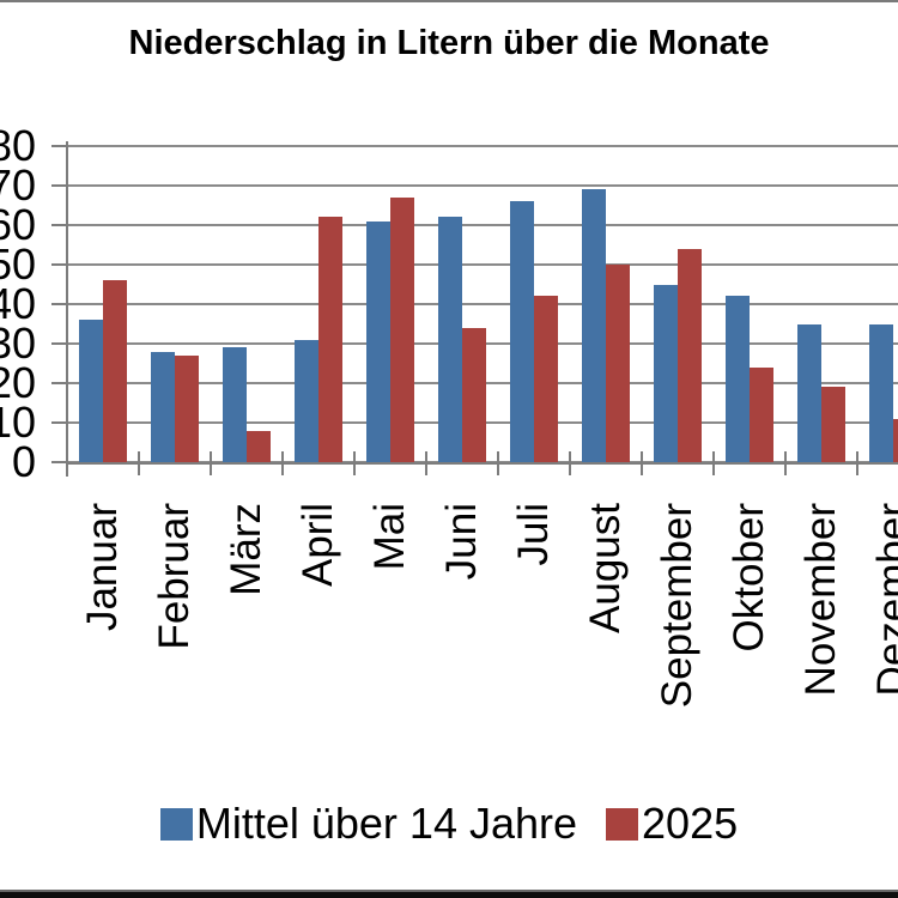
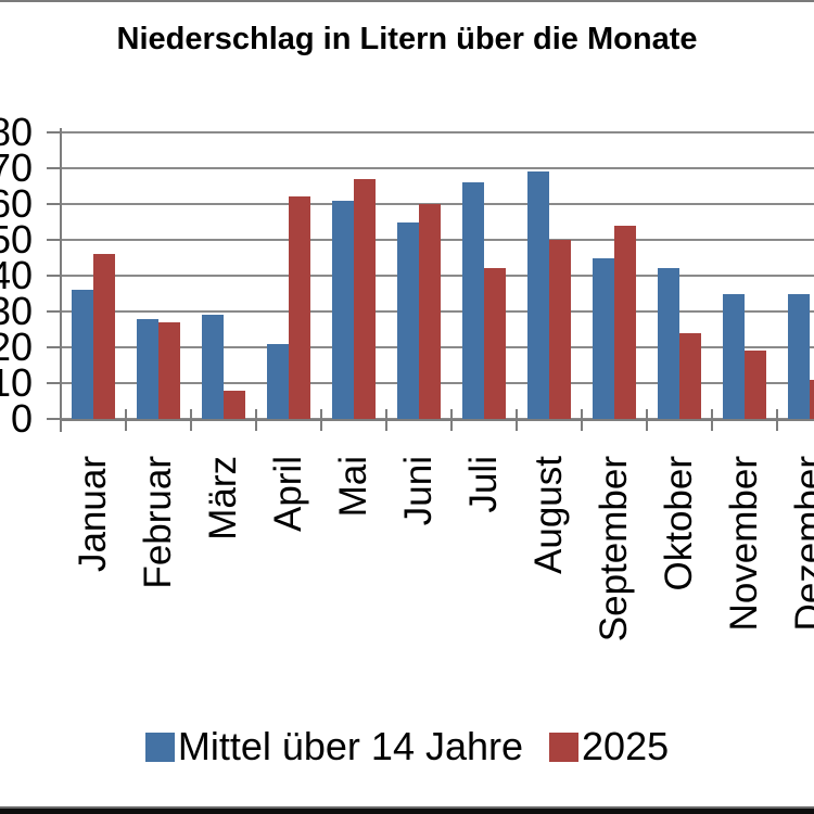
Mittel über 14 Jahre/April: 31 -> 21
Mittel über 14 Jahre/Juni: 62 -> 55
2025/Juni: 34 -> 60
